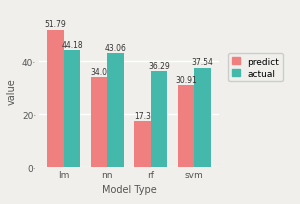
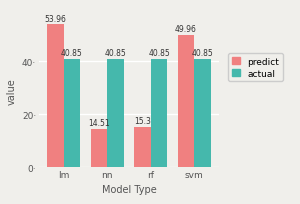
predict/lm: 51.79 -> 53.96
actual/lm: 44.18 -> 40.85
predict/nn: 34.0 -> 14.51
actual/nn: 43.06 -> 40.85
predict/rf: 17.3 -> 15.3
actual/rf: 36.29 -> 40.85
predict/svm: 30.91 -> 49.96
actual/svm: 37.54 -> 40.85
